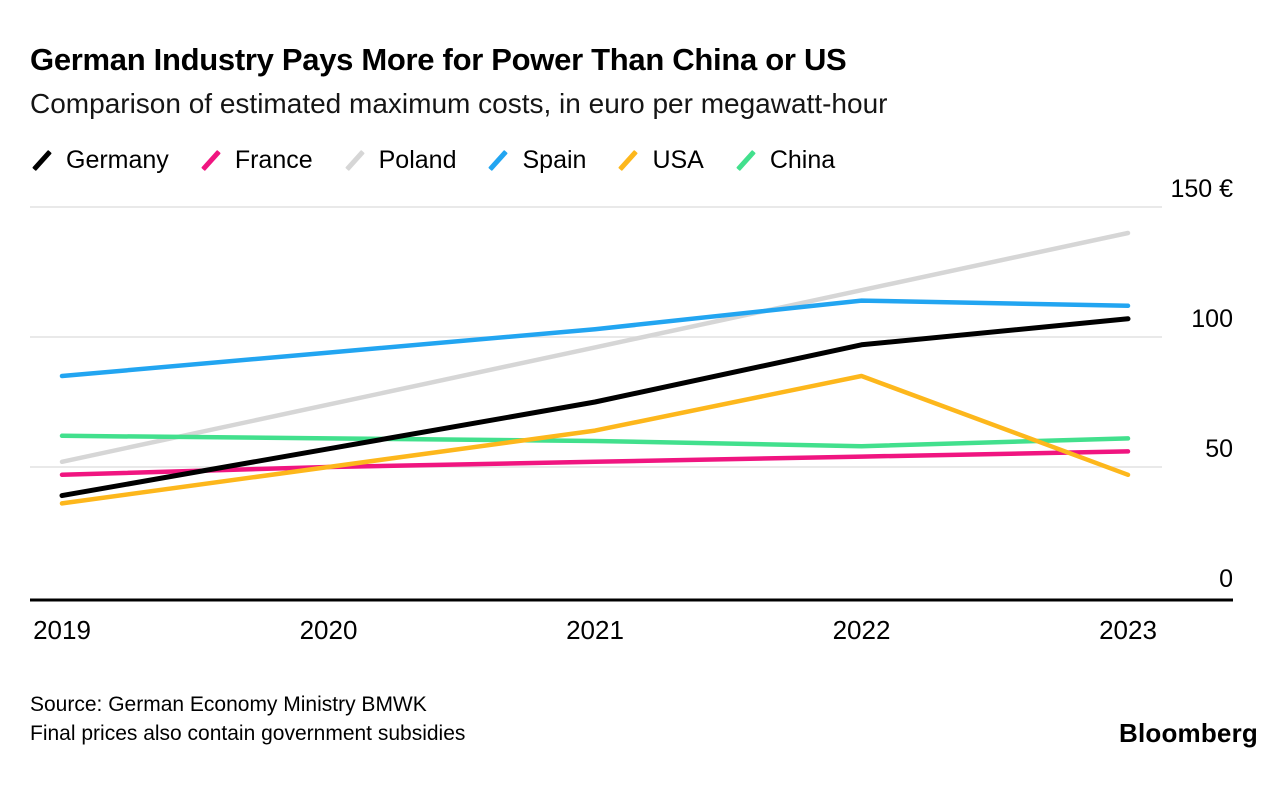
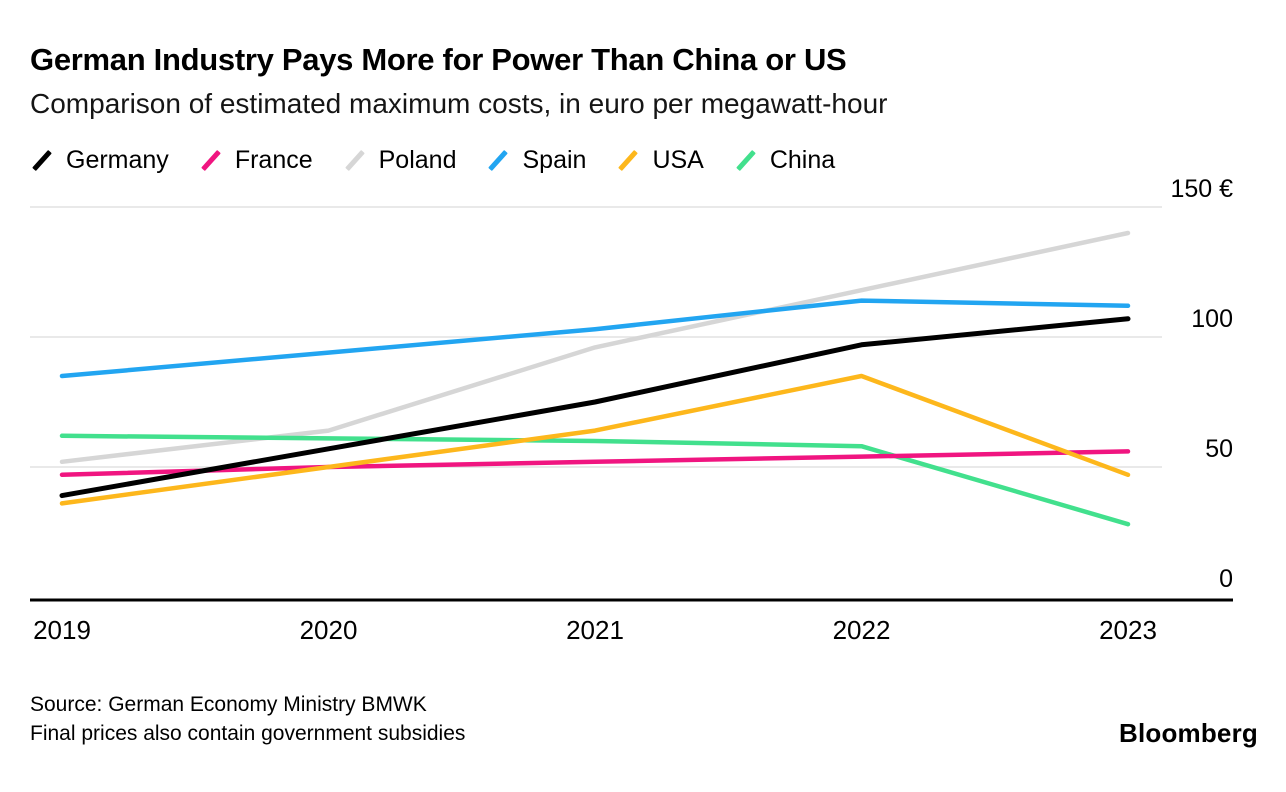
Poland/2020: 74 -> 64
China/2023: 61 -> 28
